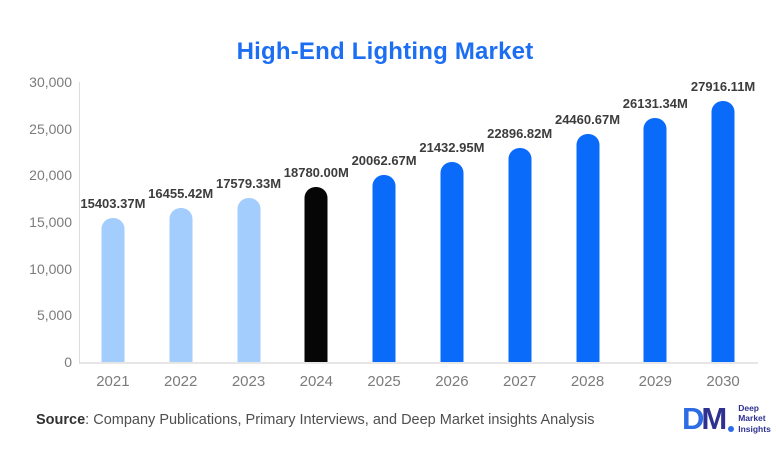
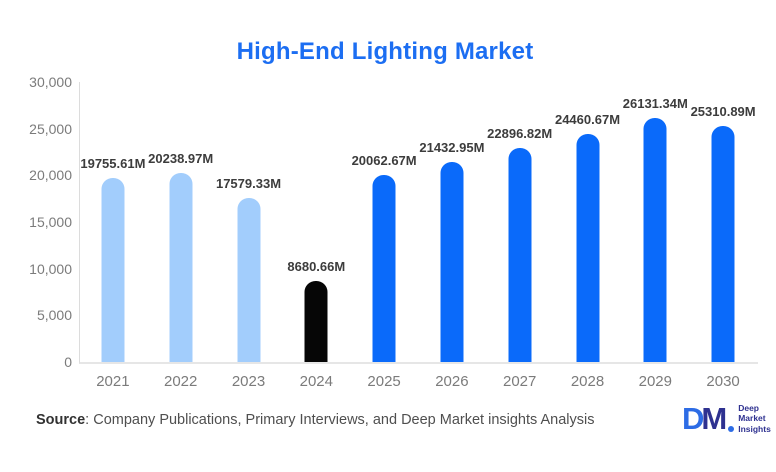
2021: 15403.37M -> 19755.61M
2022: 16455.42M -> 20238.97M
2024: 18780.00M -> 8680.66M
2030: 27916.11M -> 25310.89M
